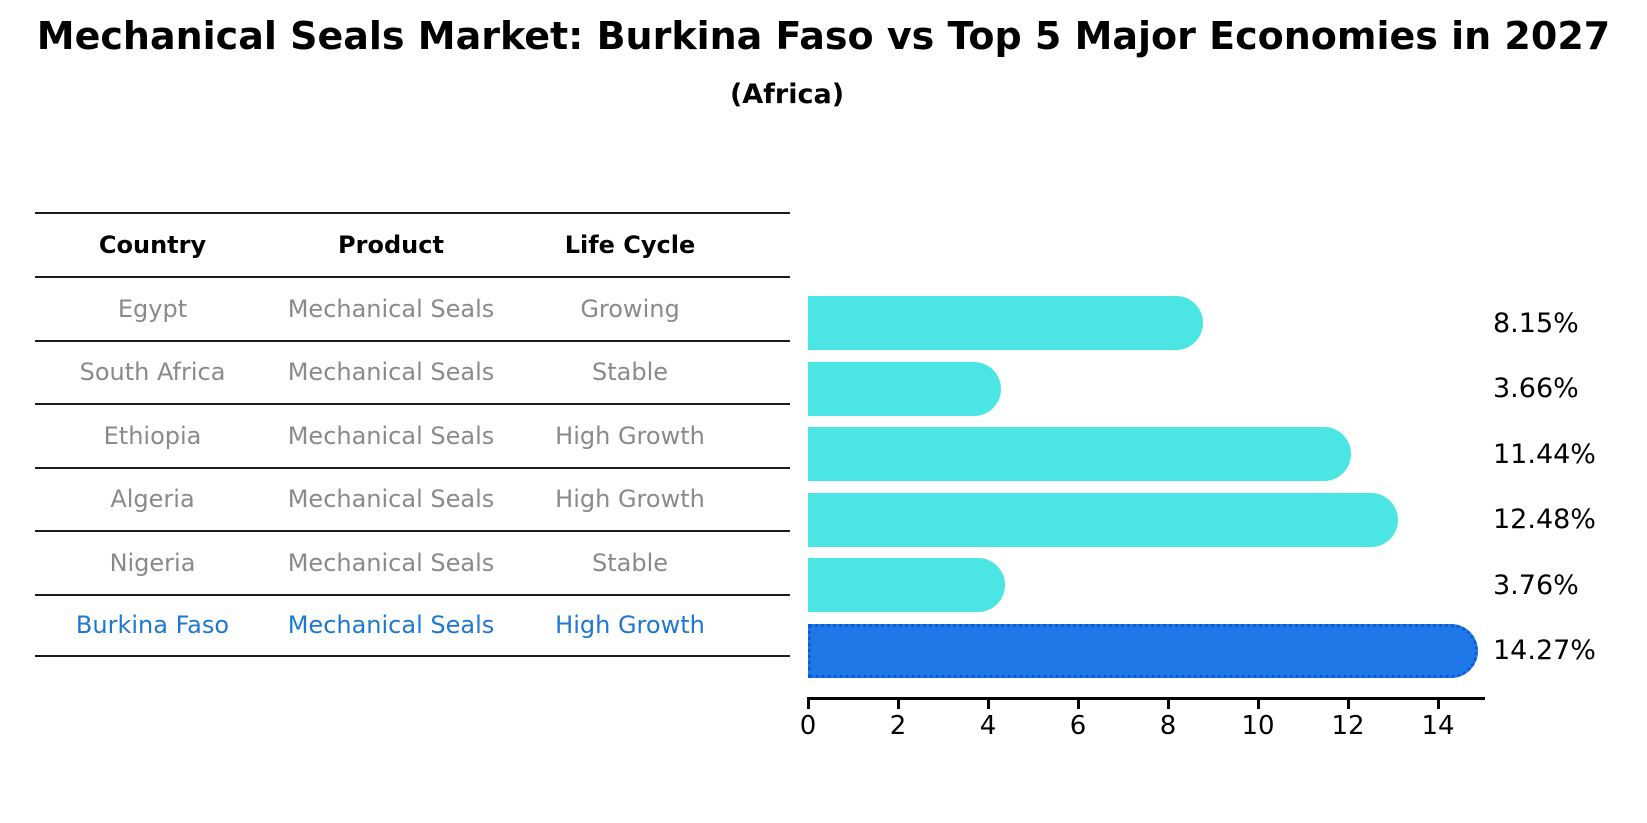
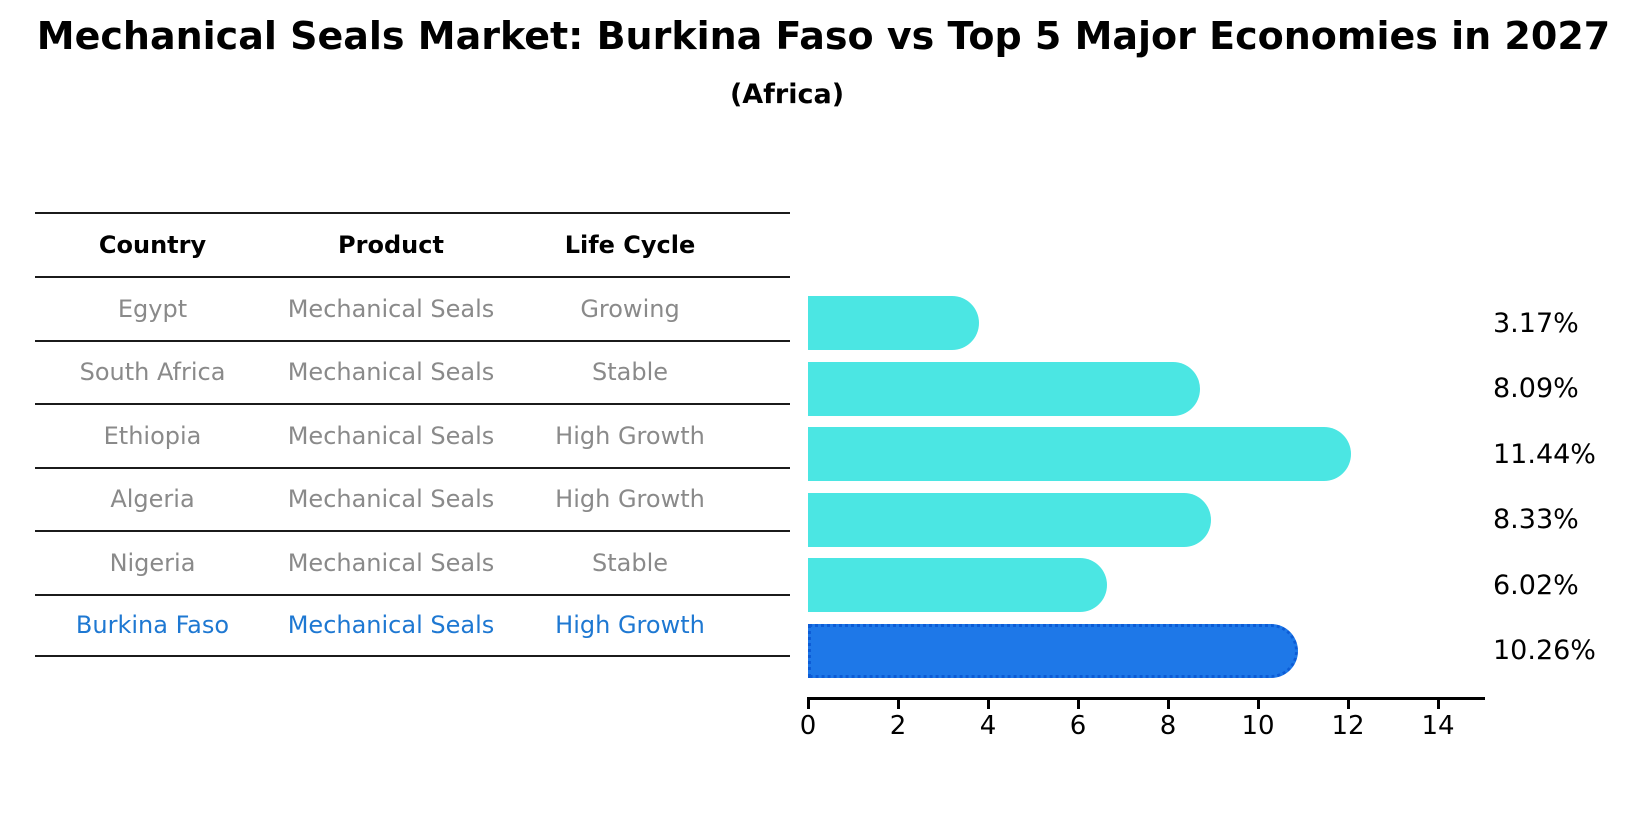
Egypt: 8.15% -> 3.17%
South Africa: 3.66% -> 8.09%
Algeria: 12.48% -> 8.33%
Nigeria: 3.76% -> 6.02%
Burkina Faso: 14.27% -> 10.26%
